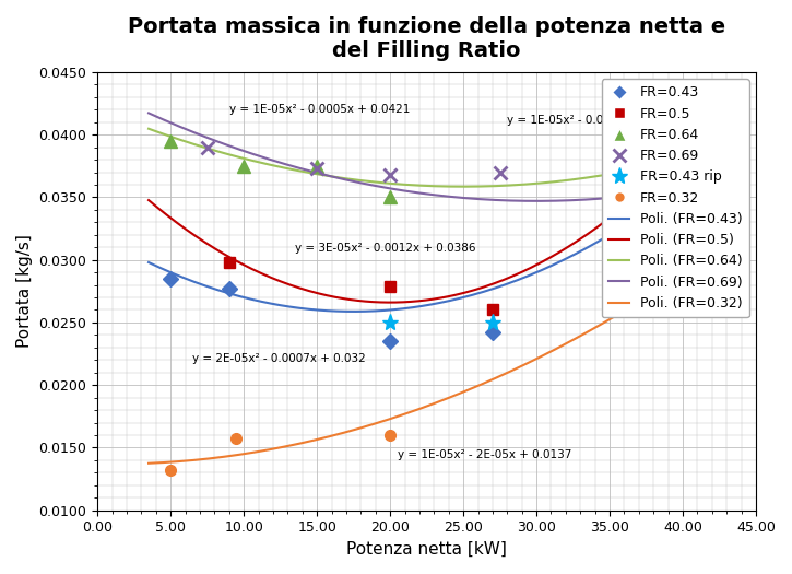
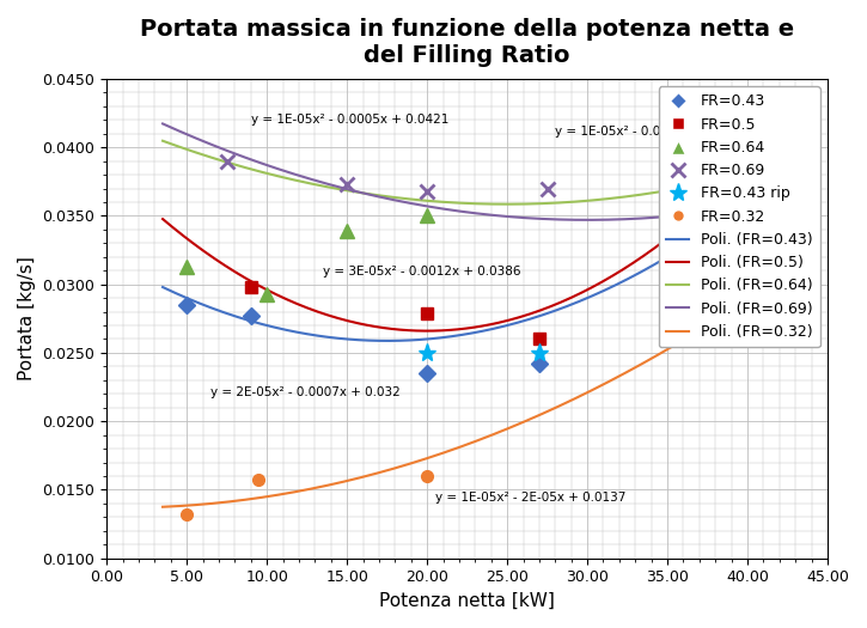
FR=0.64/5.00: 0.0395 -> 0.0313
FR=0.64/10.00: 0.0375 -> 0.0293
FR=0.64/15.00: 0.0375 -> 0.0339
